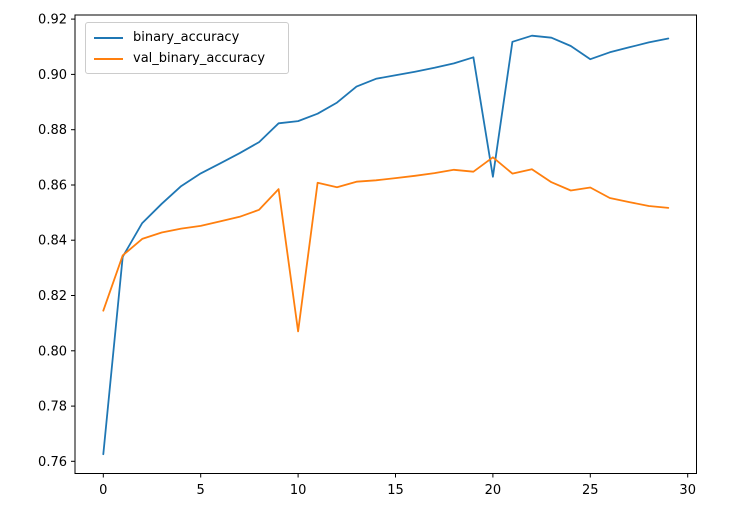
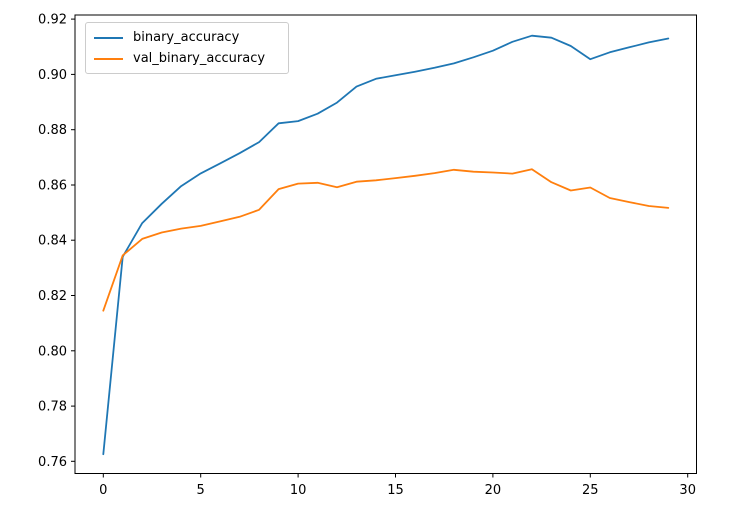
val_binary_accuracy/10: 0.807 -> 0.861
binary_accuracy/20: 0.863 -> 0.909
val_binary_accuracy/20: 0.870 -> 0.865
